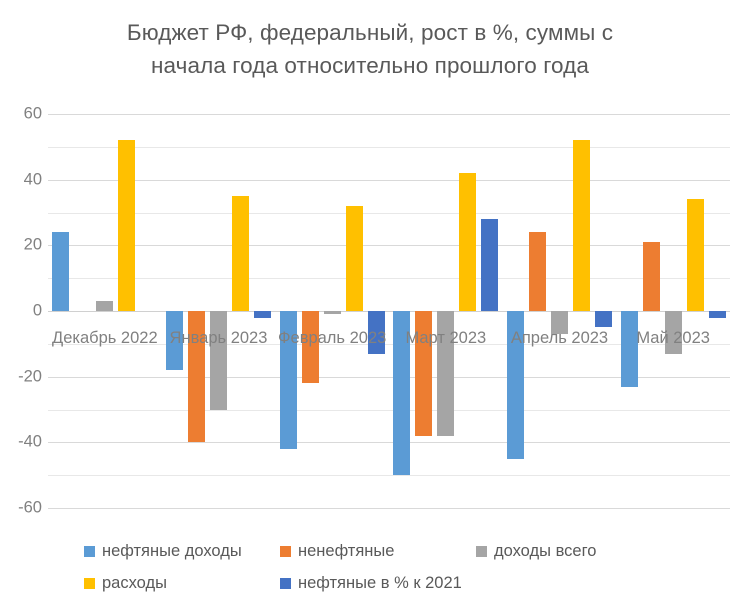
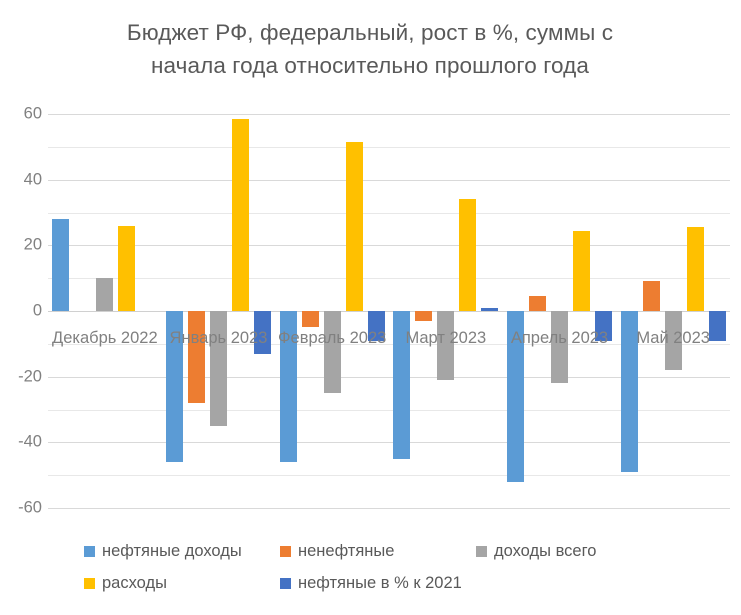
нефтяные доходы/Декабрь 2022: 24 -> 28
доходы всего/Декабрь 2022: 3 -> 10
расходы/Декабрь 2022: 52 -> 26
нефтяные доходы/Январь 2023: -18 -> -46
ненефтяные/Январь 2023: -40 -> -28
доходы всего/Январь 2023: -30 -> -35
расходы/Январь 2023: 35 -> 58
нефтяные в % к 2021/Январь 2023: -2 -> -13
нефтяные доходы/Февраль 2023: -42 -> -46
ненефтяные/Февраль 2023: -22 -> -5
доходы всего/Февраль 2023: -1 -> -25
расходы/Февраль 2023: 32 -> 52
нефтяные в % к 2021/Февраль 2023: -13 -> -9
нефтяные доходы/Март 2023: -50 -> -45
ненефтяные/Март 2023: -38 -> -3
доходы всего/Март 2023: -38 -> -21
расходы/Март 2023: 42 -> 34
нефтяные в % к 2021/Март 2023: 28 -> 1
нефтяные доходы/Апрель 2023: -45 -> -52
ненефтяные/Апрель 2023: 24 -> 4
доходы всего/Апрель 2023: -7 -> -22
расходы/Апрель 2023: 52 -> 24
нефтяные в % к 2021/Апрель 2023: -5 -> -9
нефтяные доходы/Май 2023: -23 -> -49
ненефтяные/Май 2023: 21 -> 9
доходы всего/Май 2023: -13 -> -18
расходы/Май 2023: 34 -> 26
нефтяные в % к 2021/Май 2023: -2 -> -9
